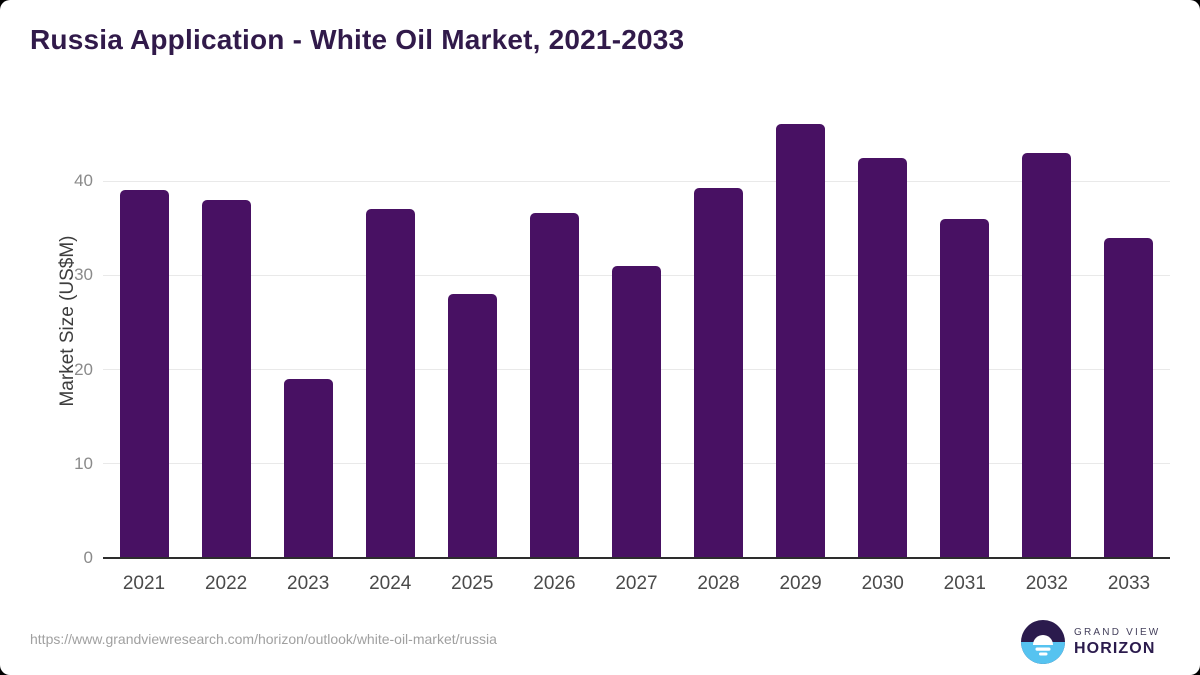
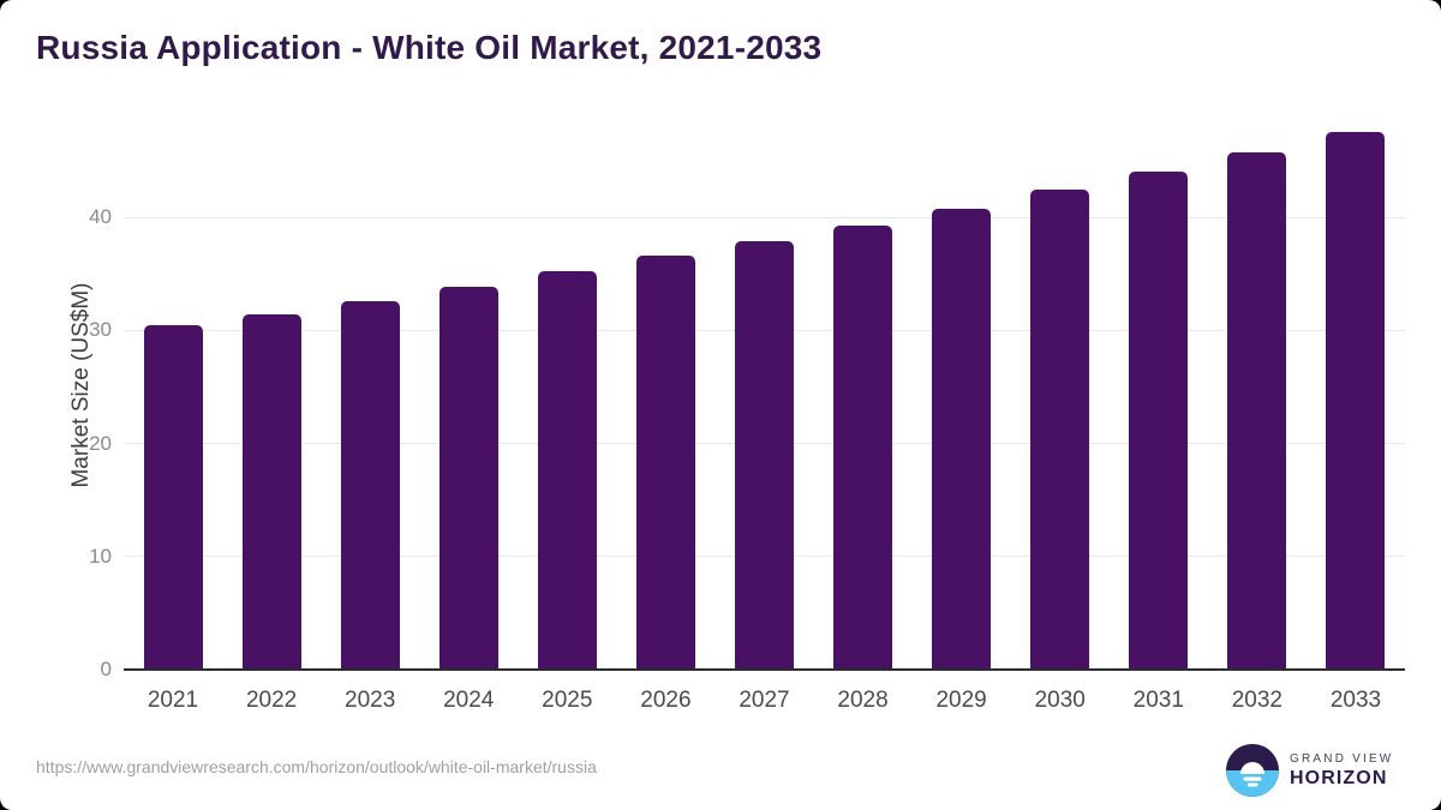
2021: 39 -> 30
2022: 38 -> 31
2023: 19 -> 33
2024: 37 -> 34
2025: 28 -> 35
2027: 31 -> 38
2029: 46 -> 41
2031: 36 -> 44
2032: 43 -> 46
2033: 34 -> 48
